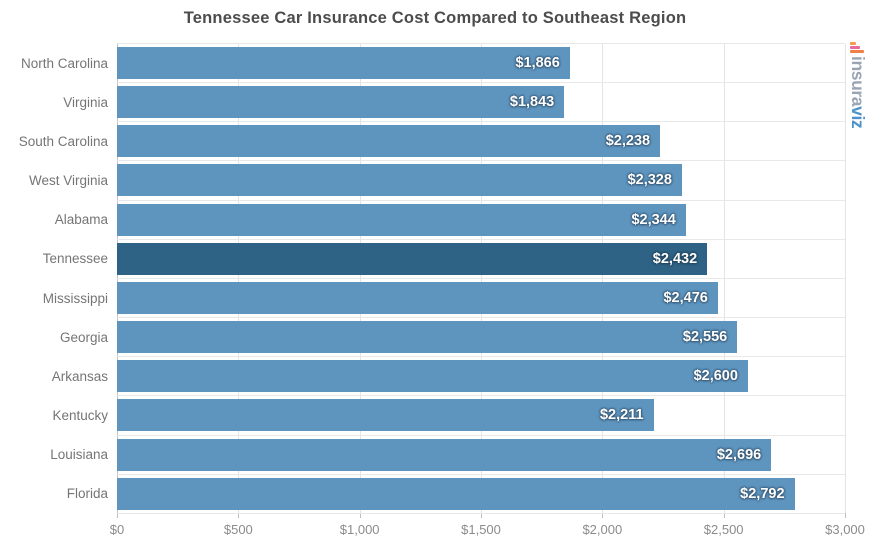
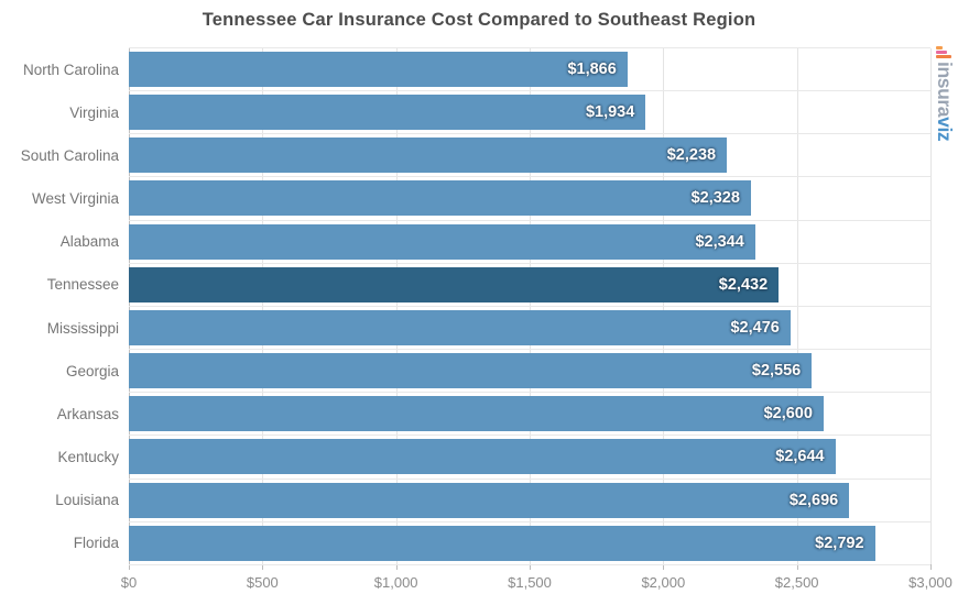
Virginia: $1,843 -> $1,934
Kentucky: $2,211 -> $2,644
